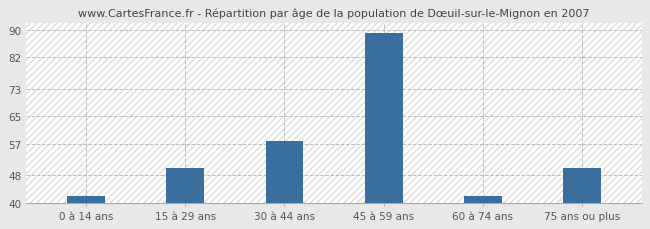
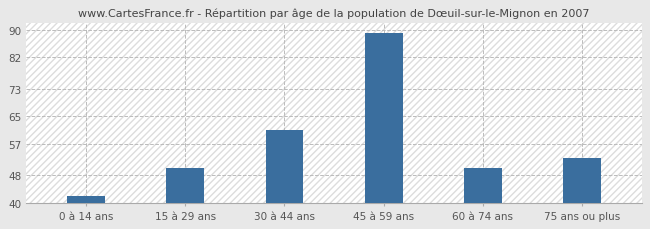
30 à 44 ans: 58 -> 61
60 à 74 ans: 42 -> 50
75 ans ou plus: 50 -> 53
